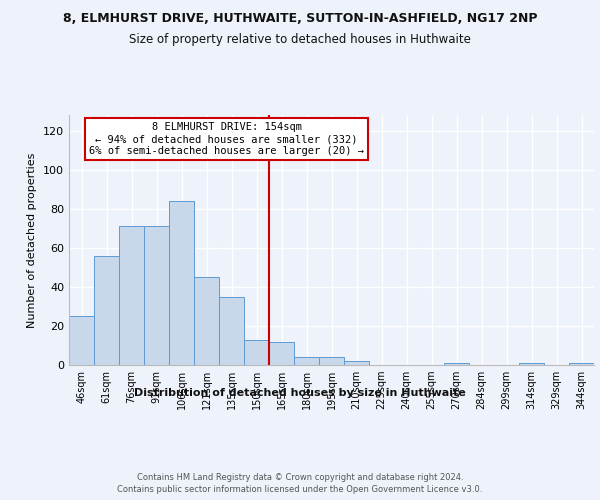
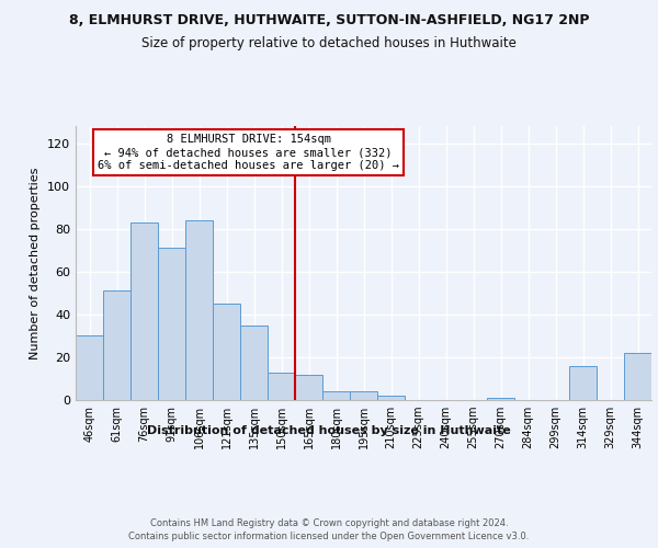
46sqm: 25 -> 30
61sqm: 56 -> 51
76sqm: 71 -> 83
314sqm: 1 -> 16
344sqm: 1 -> 22
